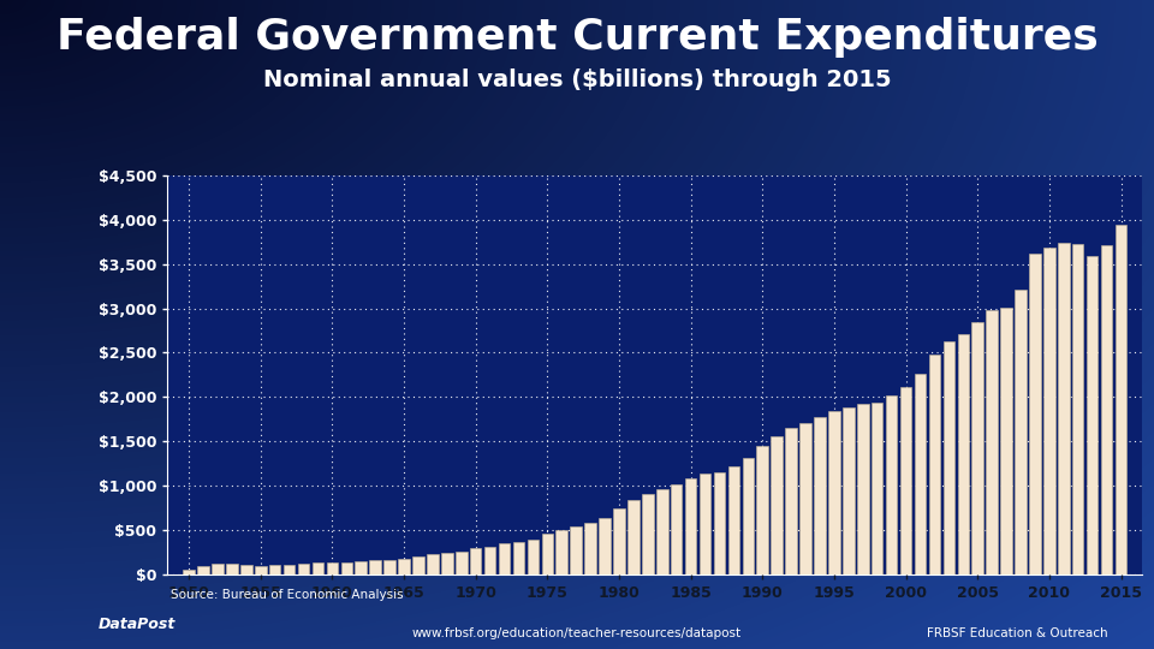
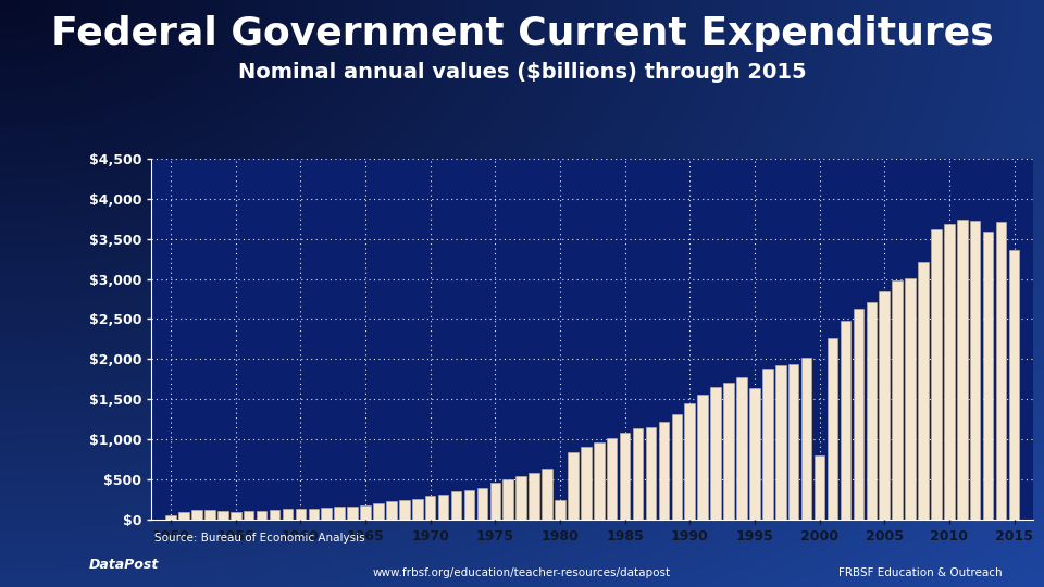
1980: $750 -> $240
1995: $1,840 -> $1,640
2000: $2,110 -> $800
2015: $3,940 -> $3,360
